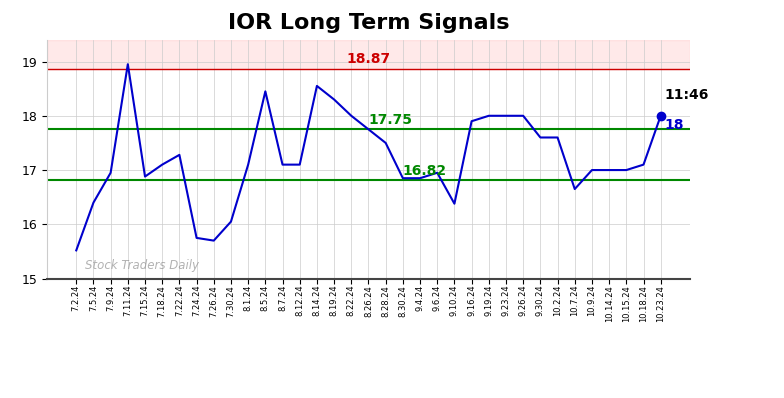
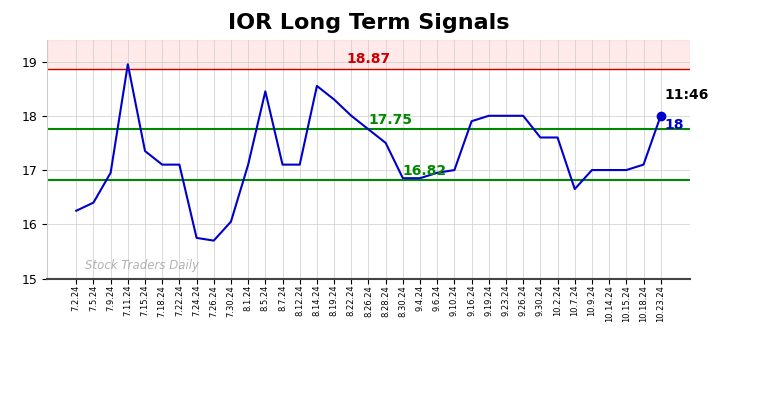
7.2.24: 15.52 -> 16.25
7.15.24: 16.88 -> 17.35
7.22.24: 17.28 -> 17.10
9.10.24: 16.38 -> 17.00
